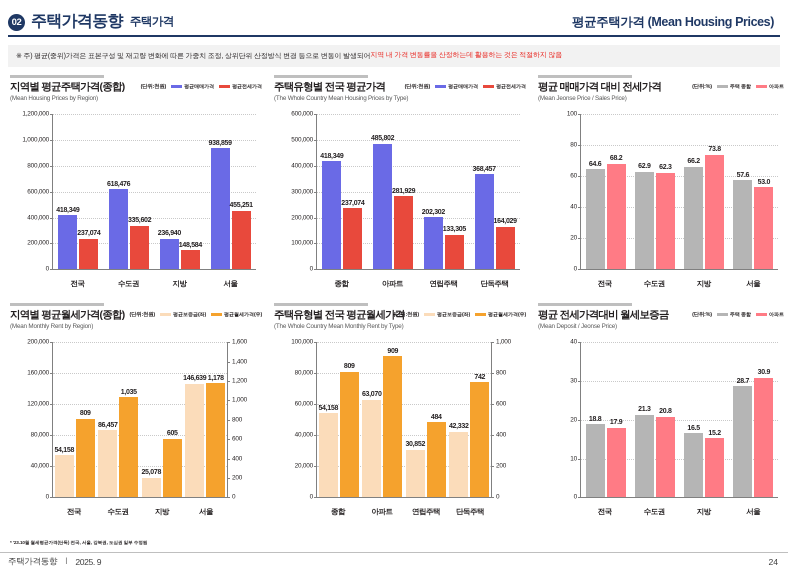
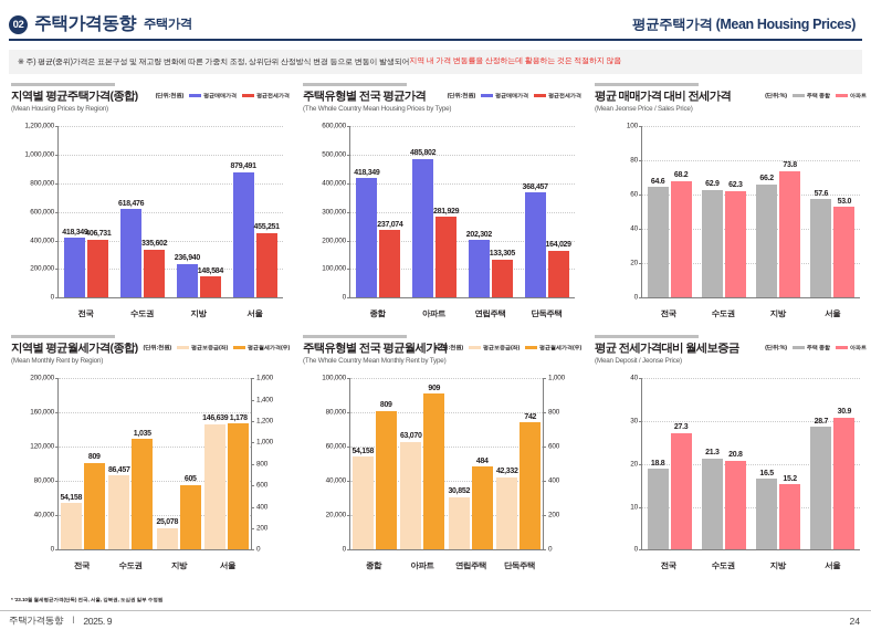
지역별 평균주택가격(종합)/평균전세가격/전국: 237,074 -> 406,731
지역별 평균주택가격(종합)/평균매매가격/서울: 938,859 -> 879,491
평균 전세가격대비 월세보증금/아파트/전국: 17.9 -> 27.3
